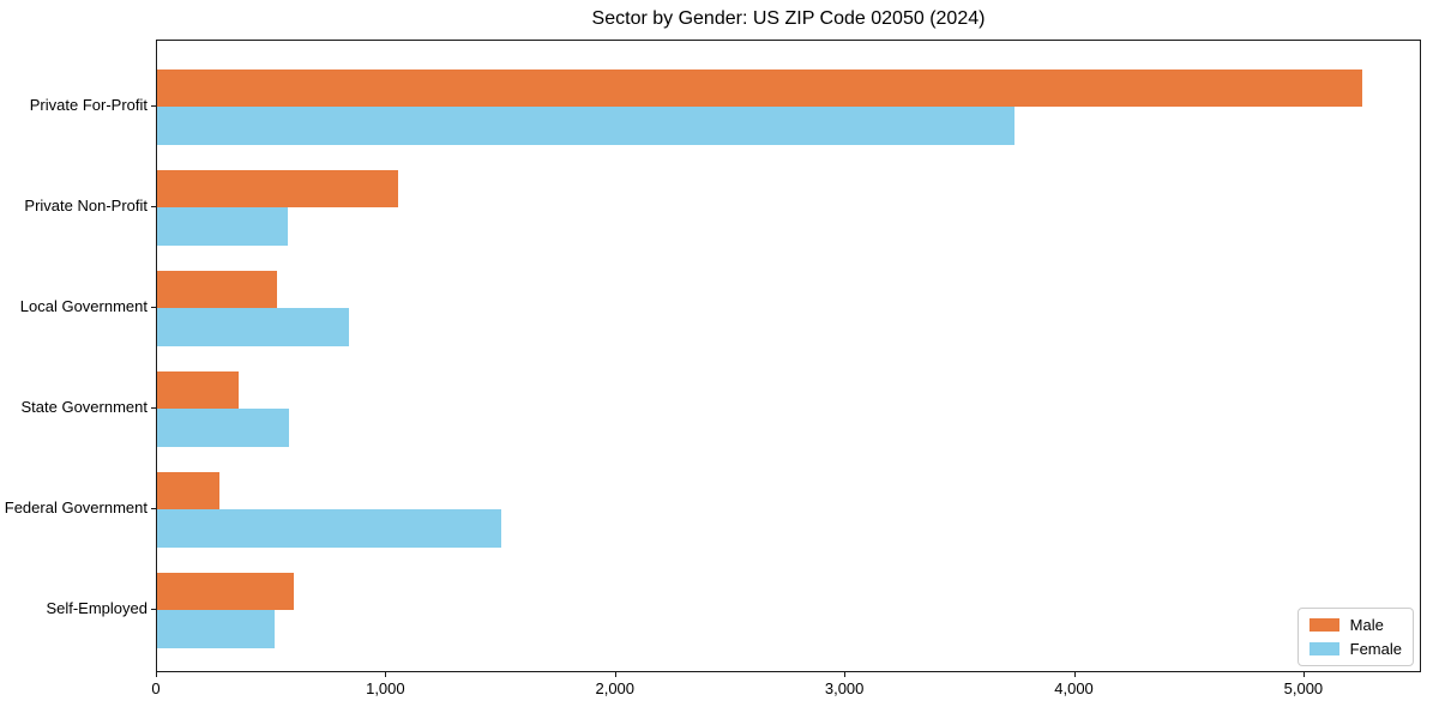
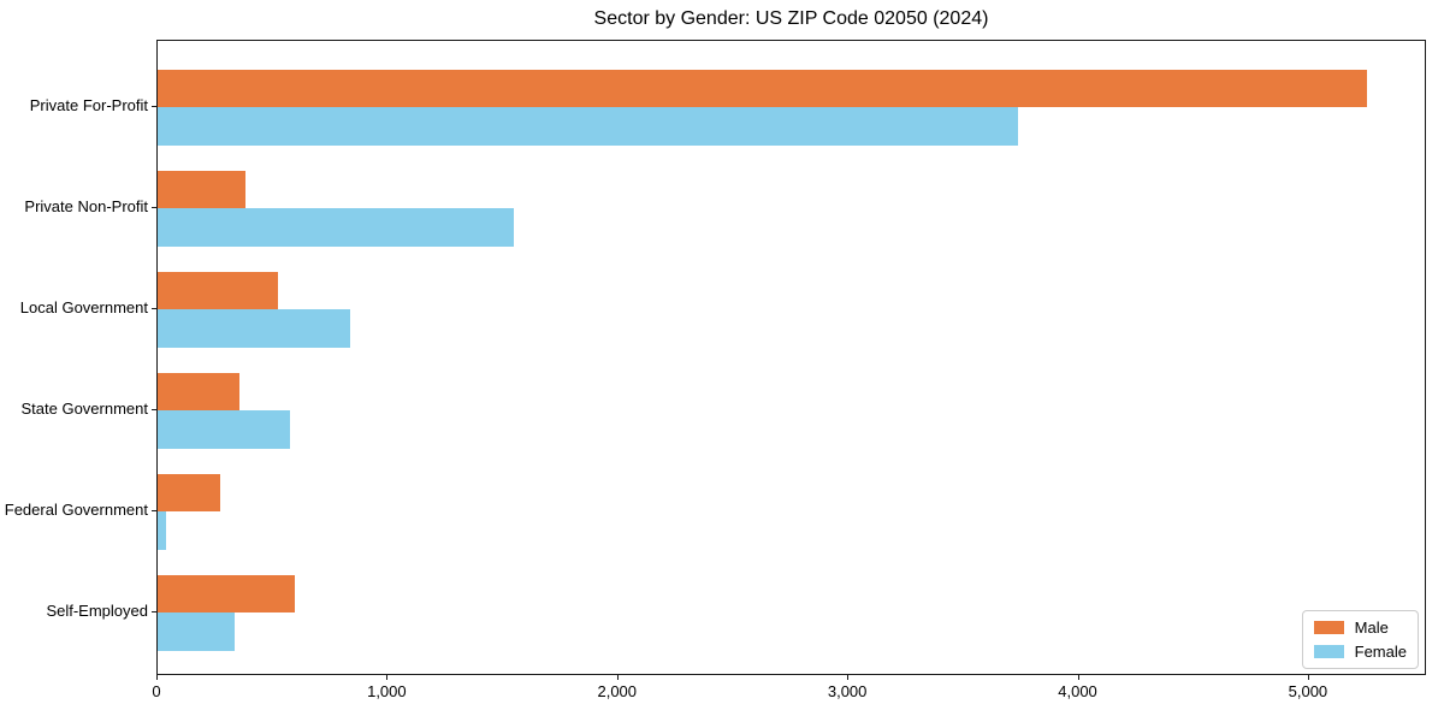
Male/Private Non-Profit: 1050 -> 380
Female/Private Non-Profit: 570 -> 1540
Female/Federal Government: 1500 -> 40
Female/Self-Employed: 510 -> 340
